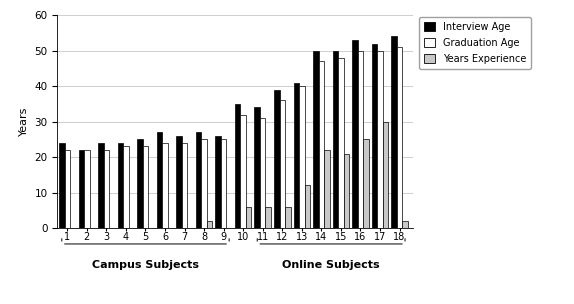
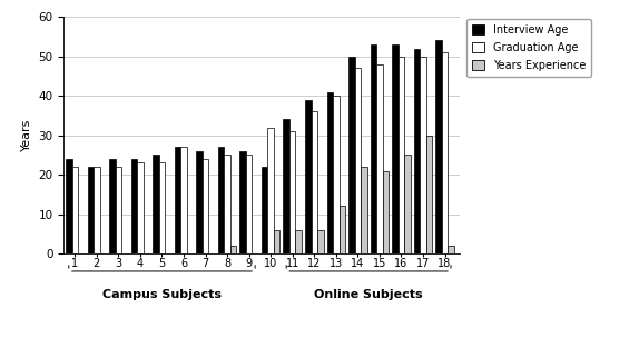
Graduation Age/6: 24 -> 27
Interview Age/10: 35 -> 22
Interview Age/15: 50 -> 53
